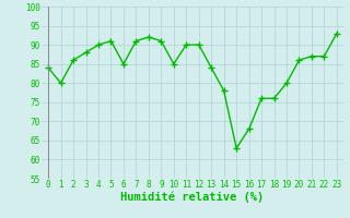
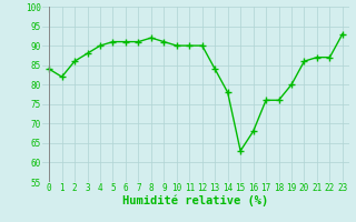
1: 80 -> 82
6: 85 -> 91
10: 85 -> 90
